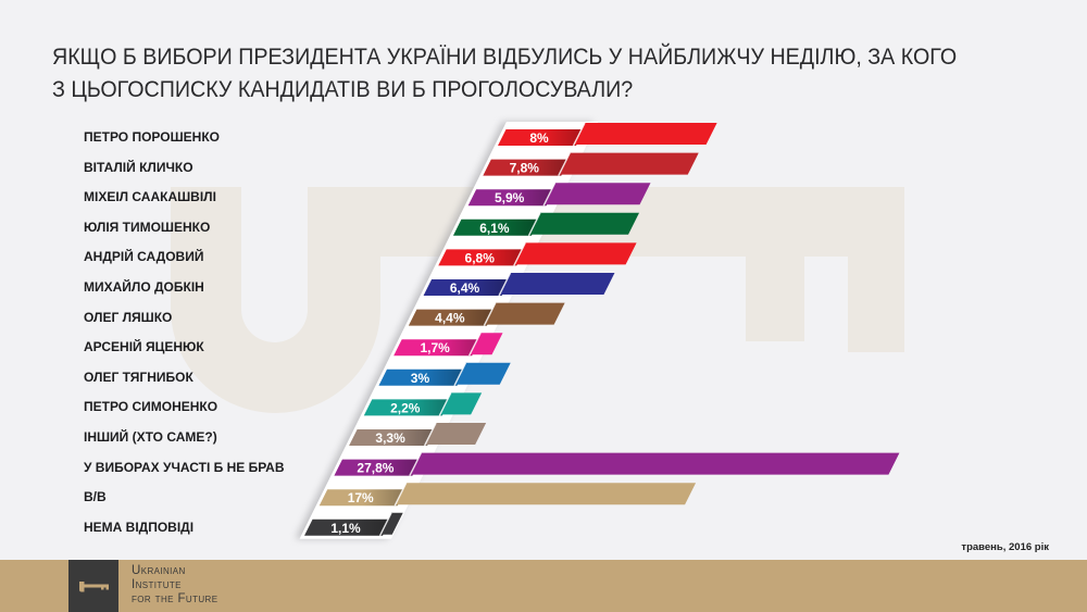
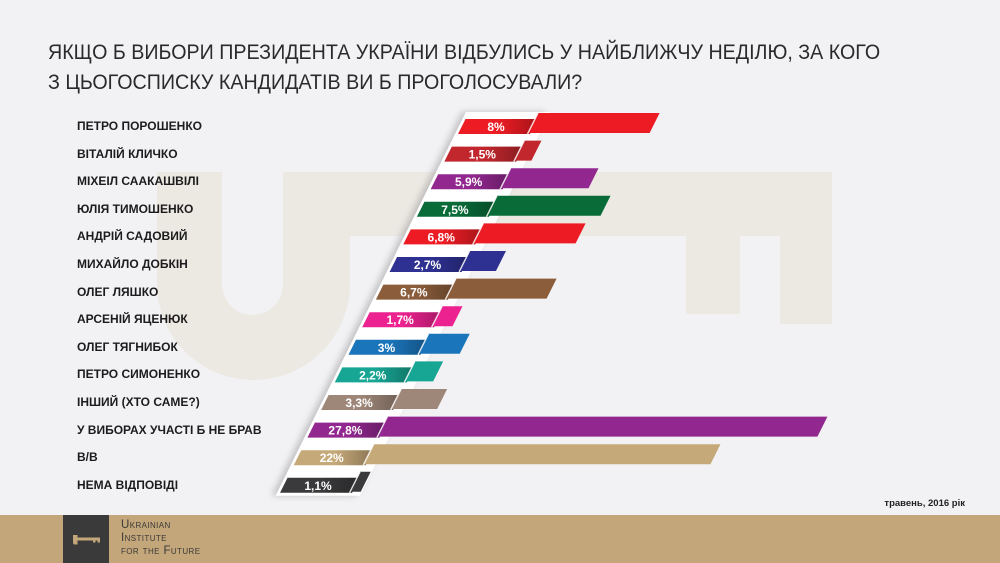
ВІТАЛІЙ КЛИЧКО: 7,8% -> 1,5%
ЮЛІЯ ТИМОШЕНКО: 6,1% -> 7,5%
МИХАЙЛО ДОБКІН: 6,4% -> 2,7%
ОЛЕГ ЛЯШКО: 4,4% -> 6,7%
В/В: 17% -> 22%
